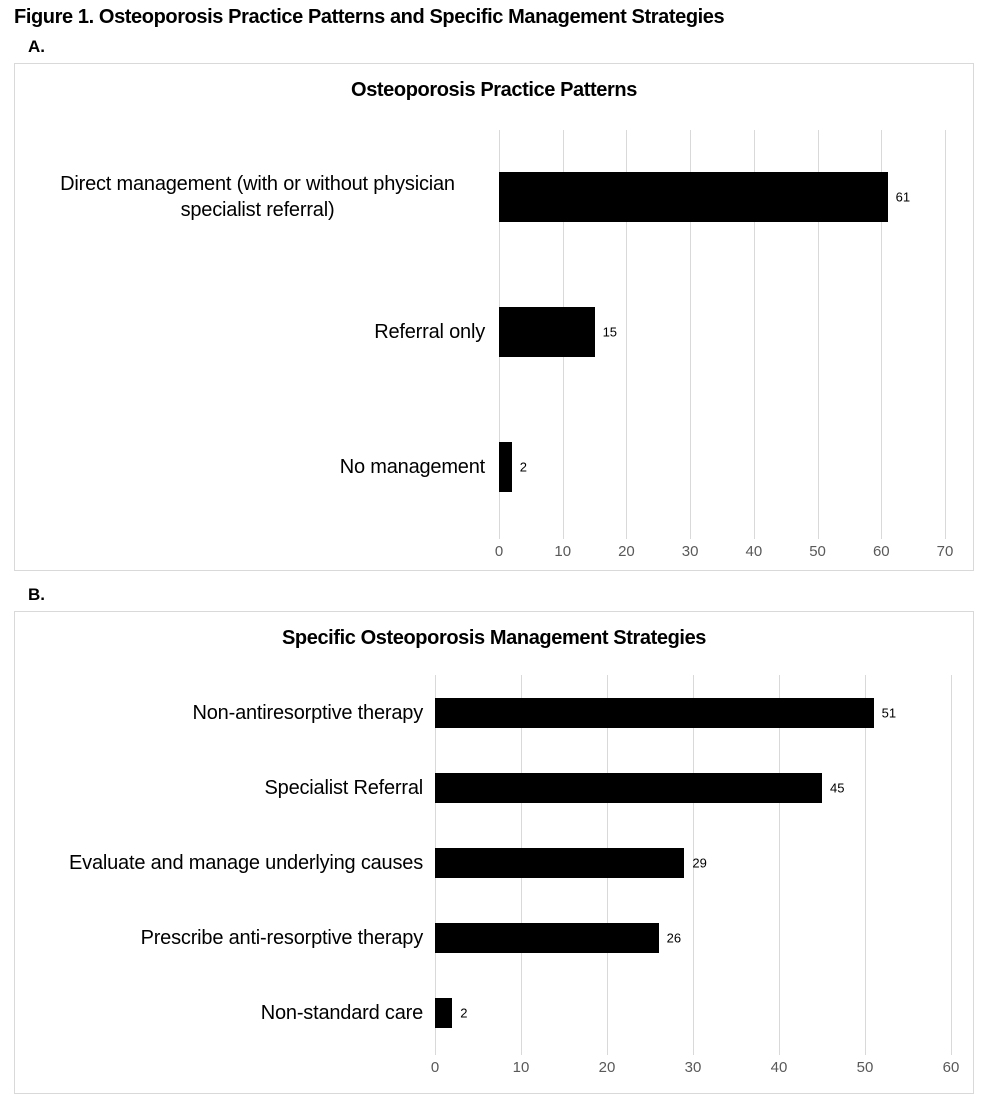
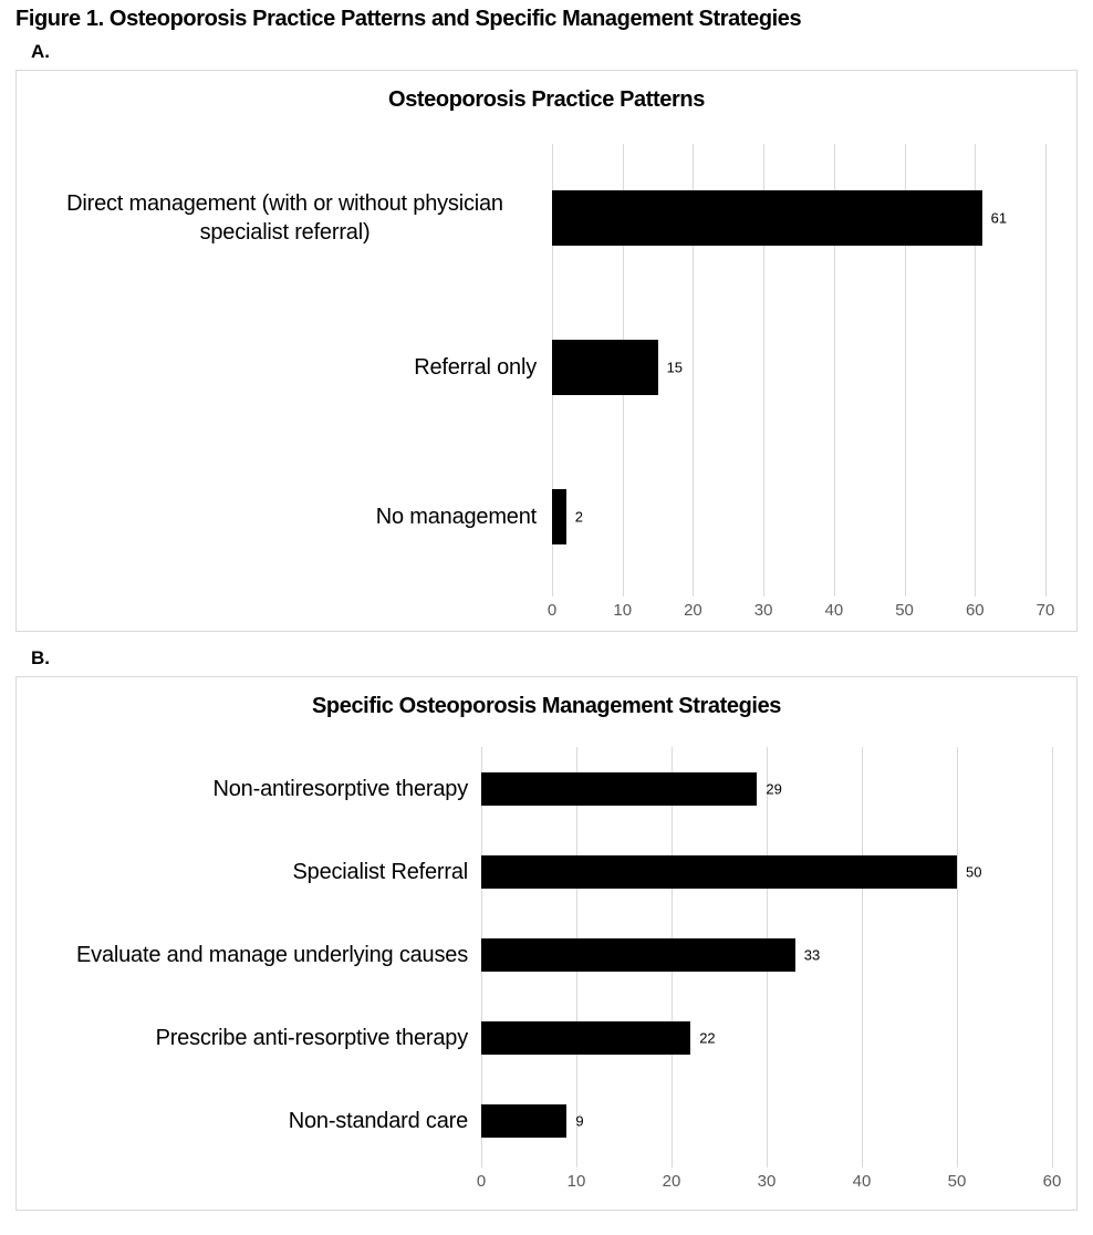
Specific Osteoporosis Management Strategies/Non-antiresorptive therapy: 51 -> 29
Specific Osteoporosis Management Strategies/Specialist Referral: 45 -> 50
Specific Osteoporosis Management Strategies/Evaluate and manage underlying causes: 29 -> 33
Specific Osteoporosis Management Strategies/Prescribe anti-resorptive therapy: 26 -> 22
Specific Osteoporosis Management Strategies/Non-standard care: 2 -> 9
